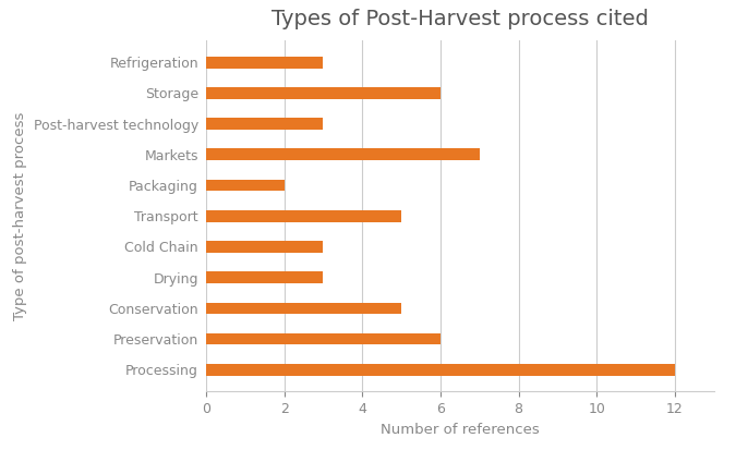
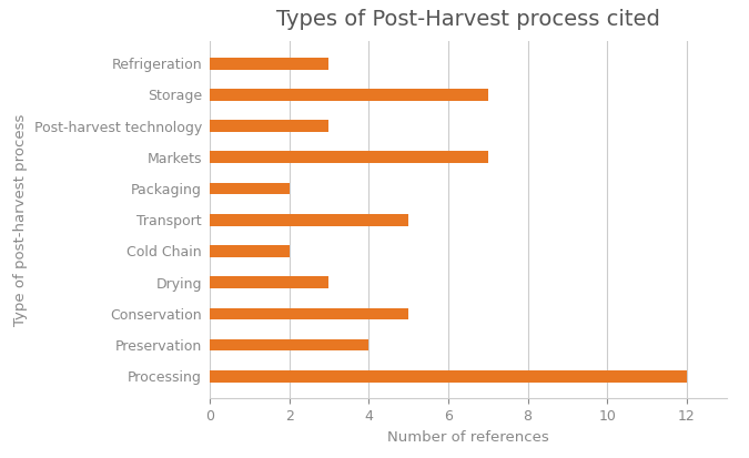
Storage: 6 -> 7
Cold Chain: 3 -> 2
Preservation: 6 -> 4
